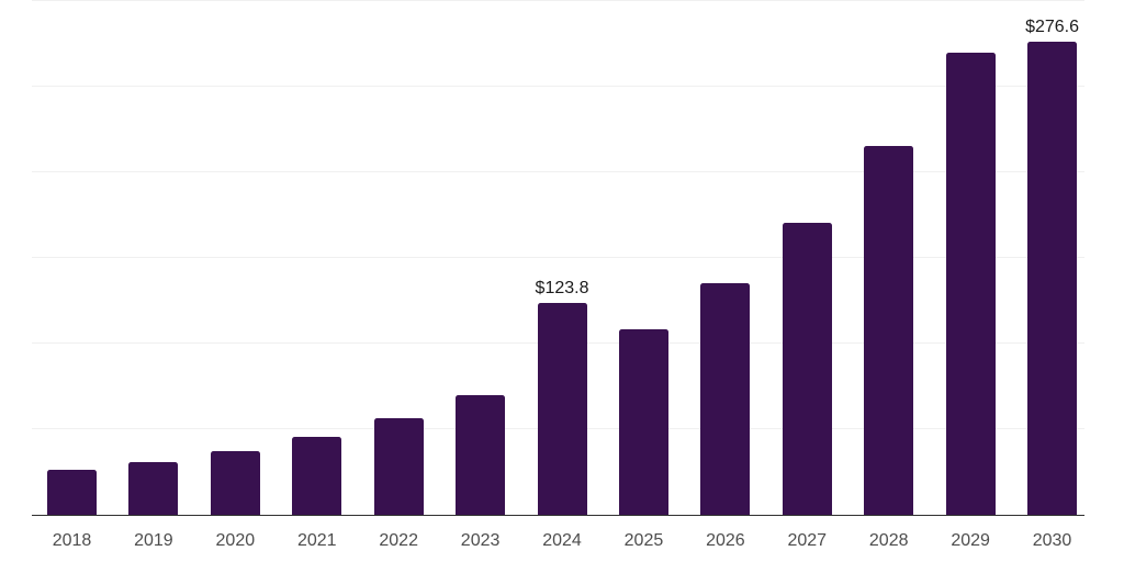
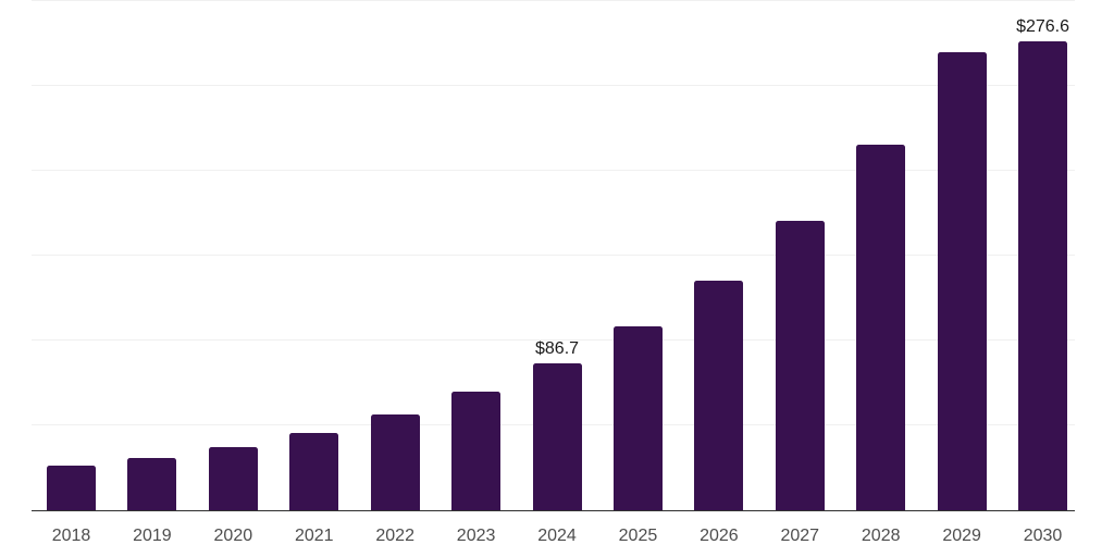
2024: $123.8 -> $86.7
